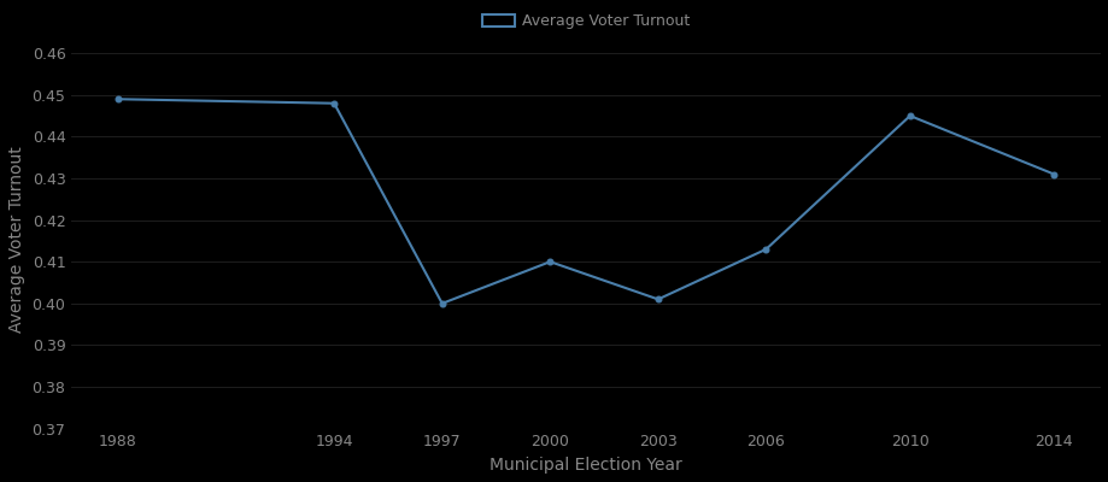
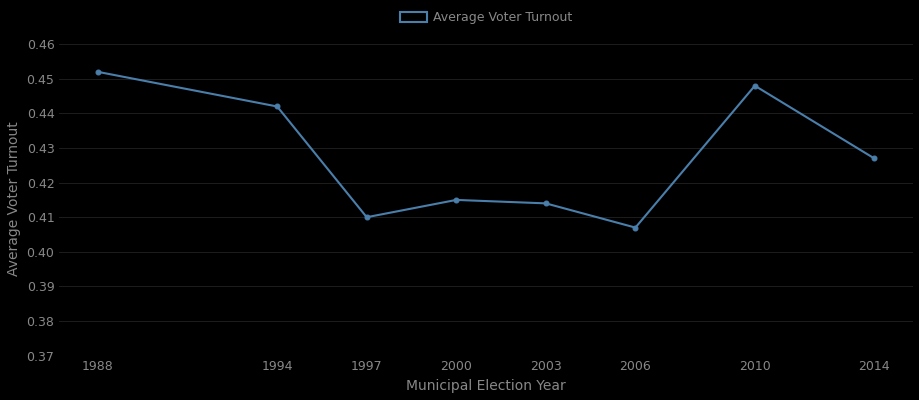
1988: 0.449 -> 0.452
1994: 0.448 -> 0.442
1997: 0.400 -> 0.410
2000: 0.410 -> 0.415
2003: 0.401 -> 0.414
2006: 0.413 -> 0.407
2010: 0.445 -> 0.448
2014: 0.431 -> 0.427
